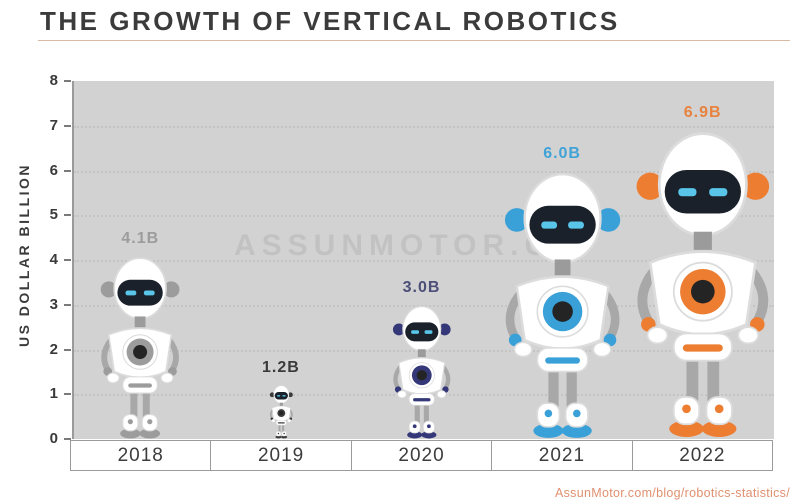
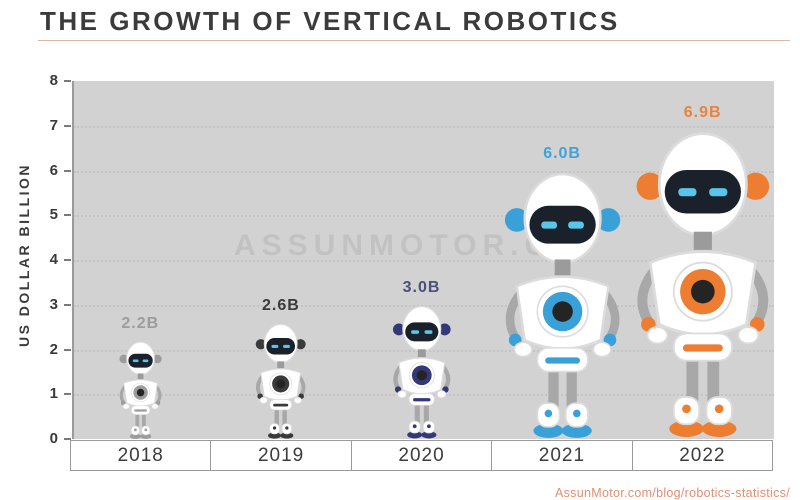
2018: 4.1B -> 2.2B
2019: 1.2B -> 2.6B
